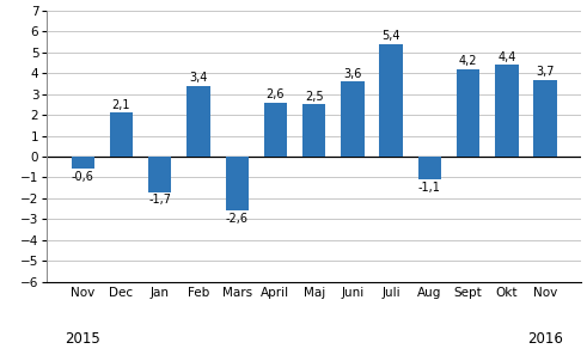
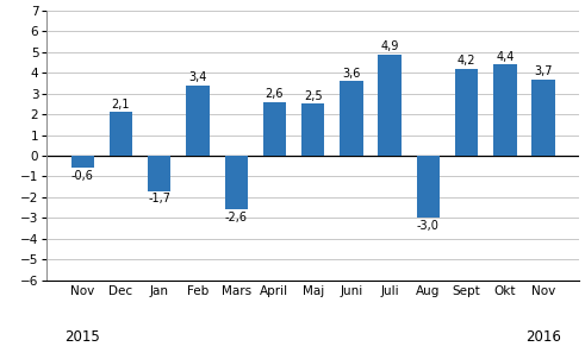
Juli: 5,4 -> 4,9
Aug: -1,1 -> -3,0
